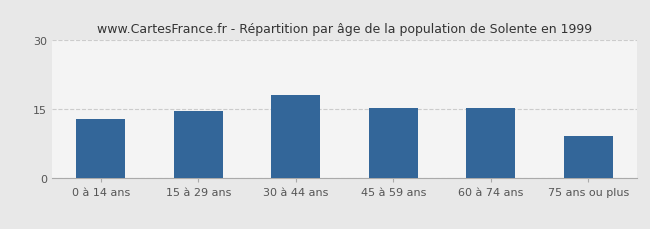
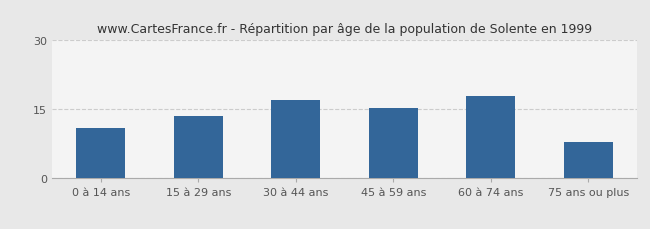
0 à 14 ans: 13.0 -> 11.0
15 à 29 ans: 14.7 -> 13.5
30 à 44 ans: 18.2 -> 17.0
60 à 74 ans: 15.4 -> 18.0
75 ans ou plus: 9.3 -> 8.0
